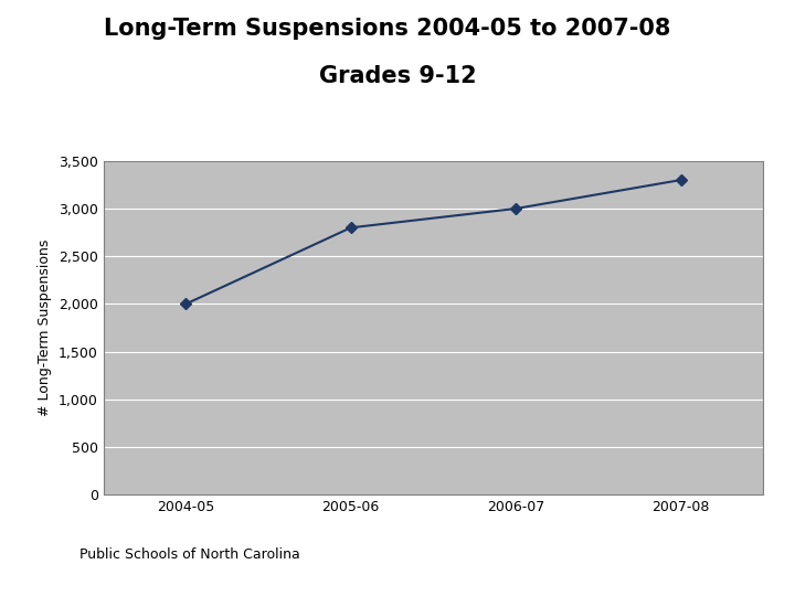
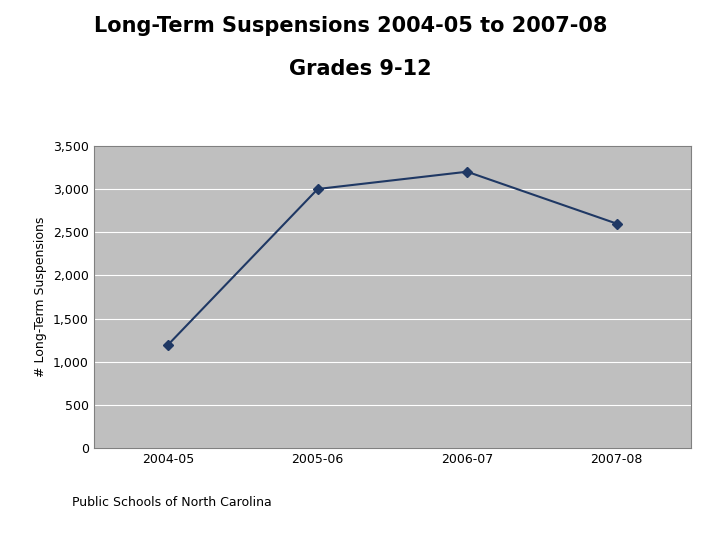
2004-05: 2,000 -> 1,200
2005-06: 2,800 -> 3,000
2006-07: 3,000 -> 3,200
2007-08: 3,300 -> 2,600
